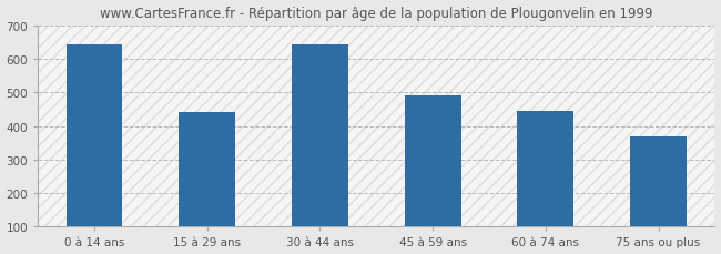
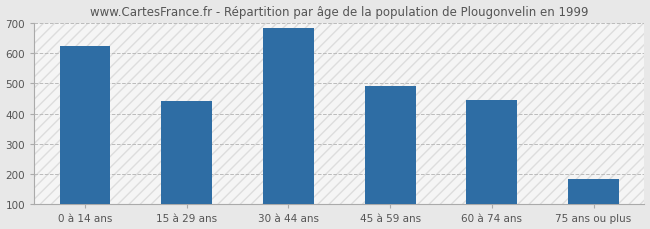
0 à 14 ans: 645 -> 625
30 à 44 ans: 645 -> 683
75 ans ou plus: 370 -> 183
